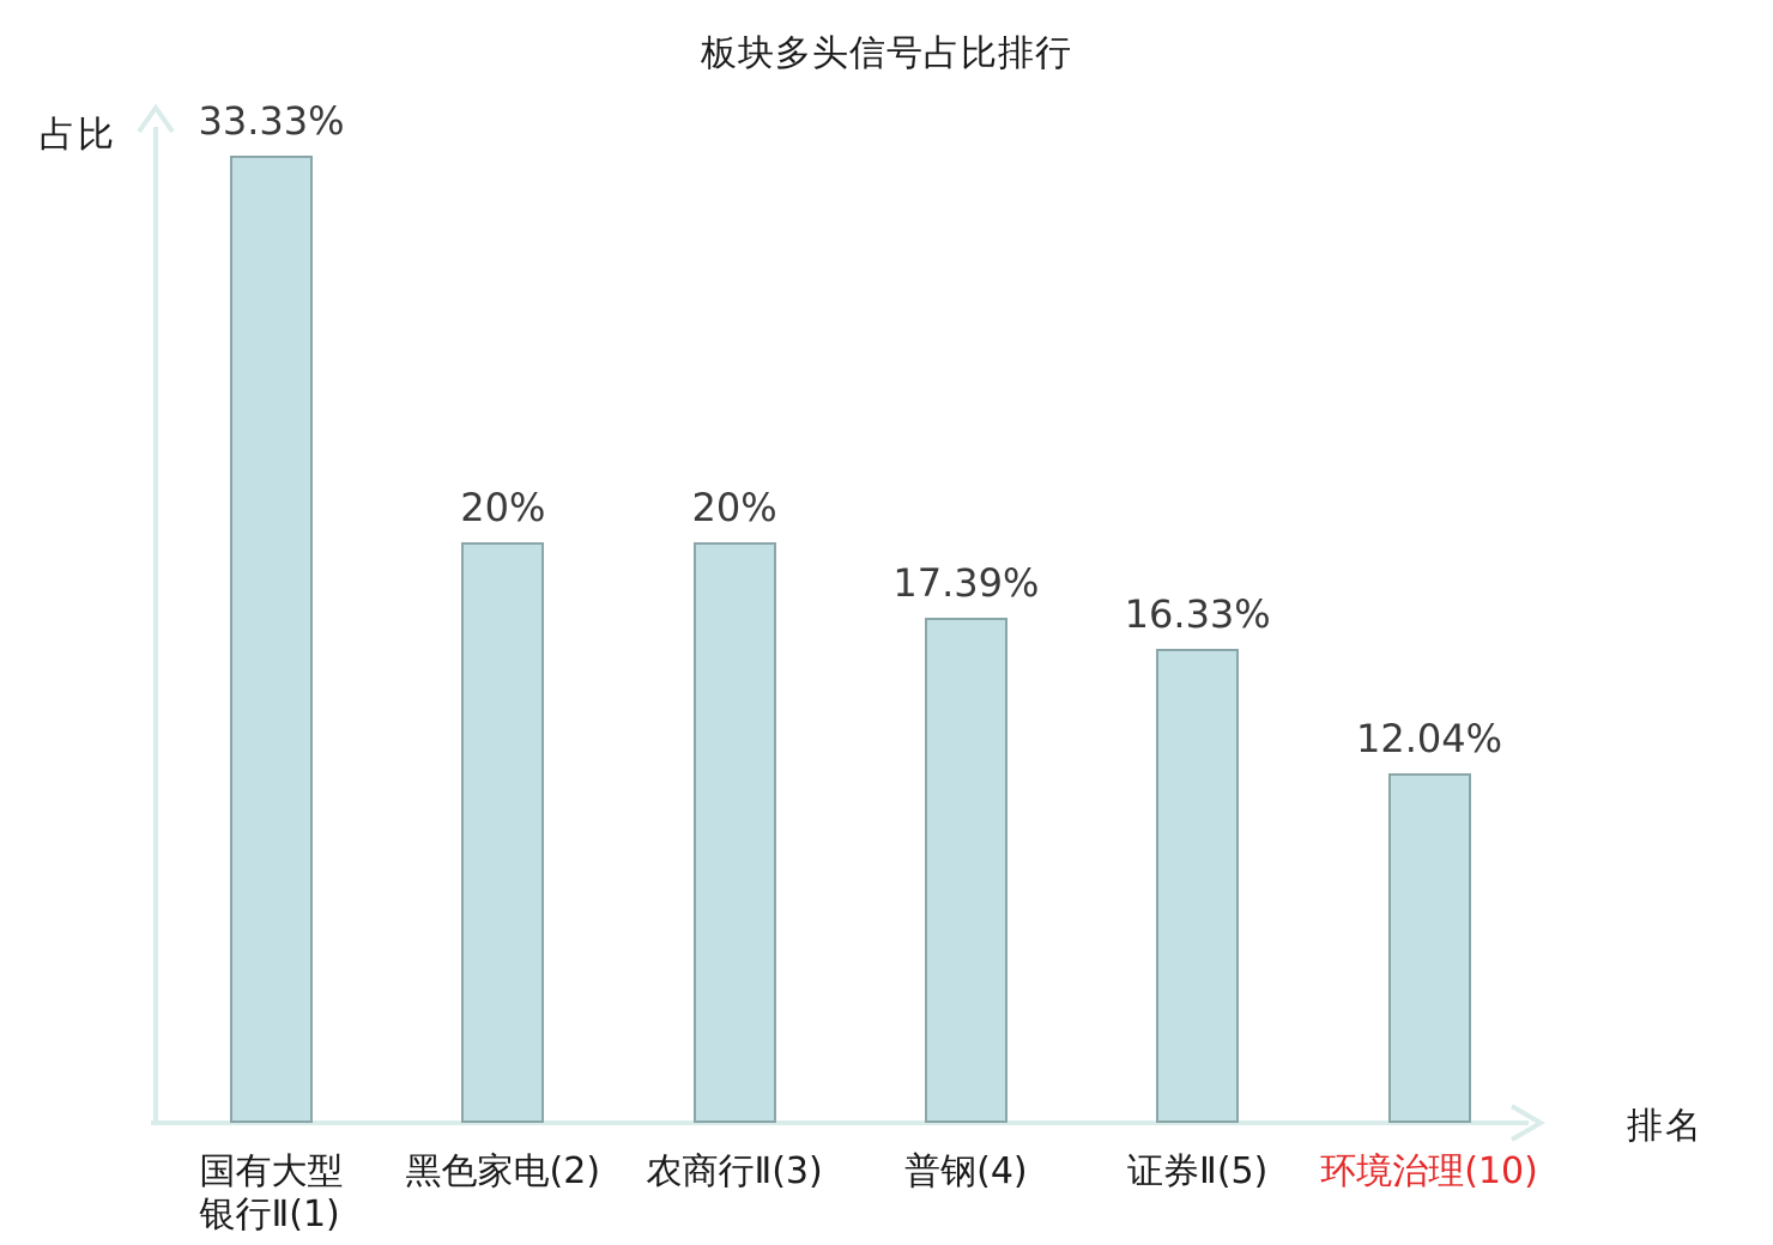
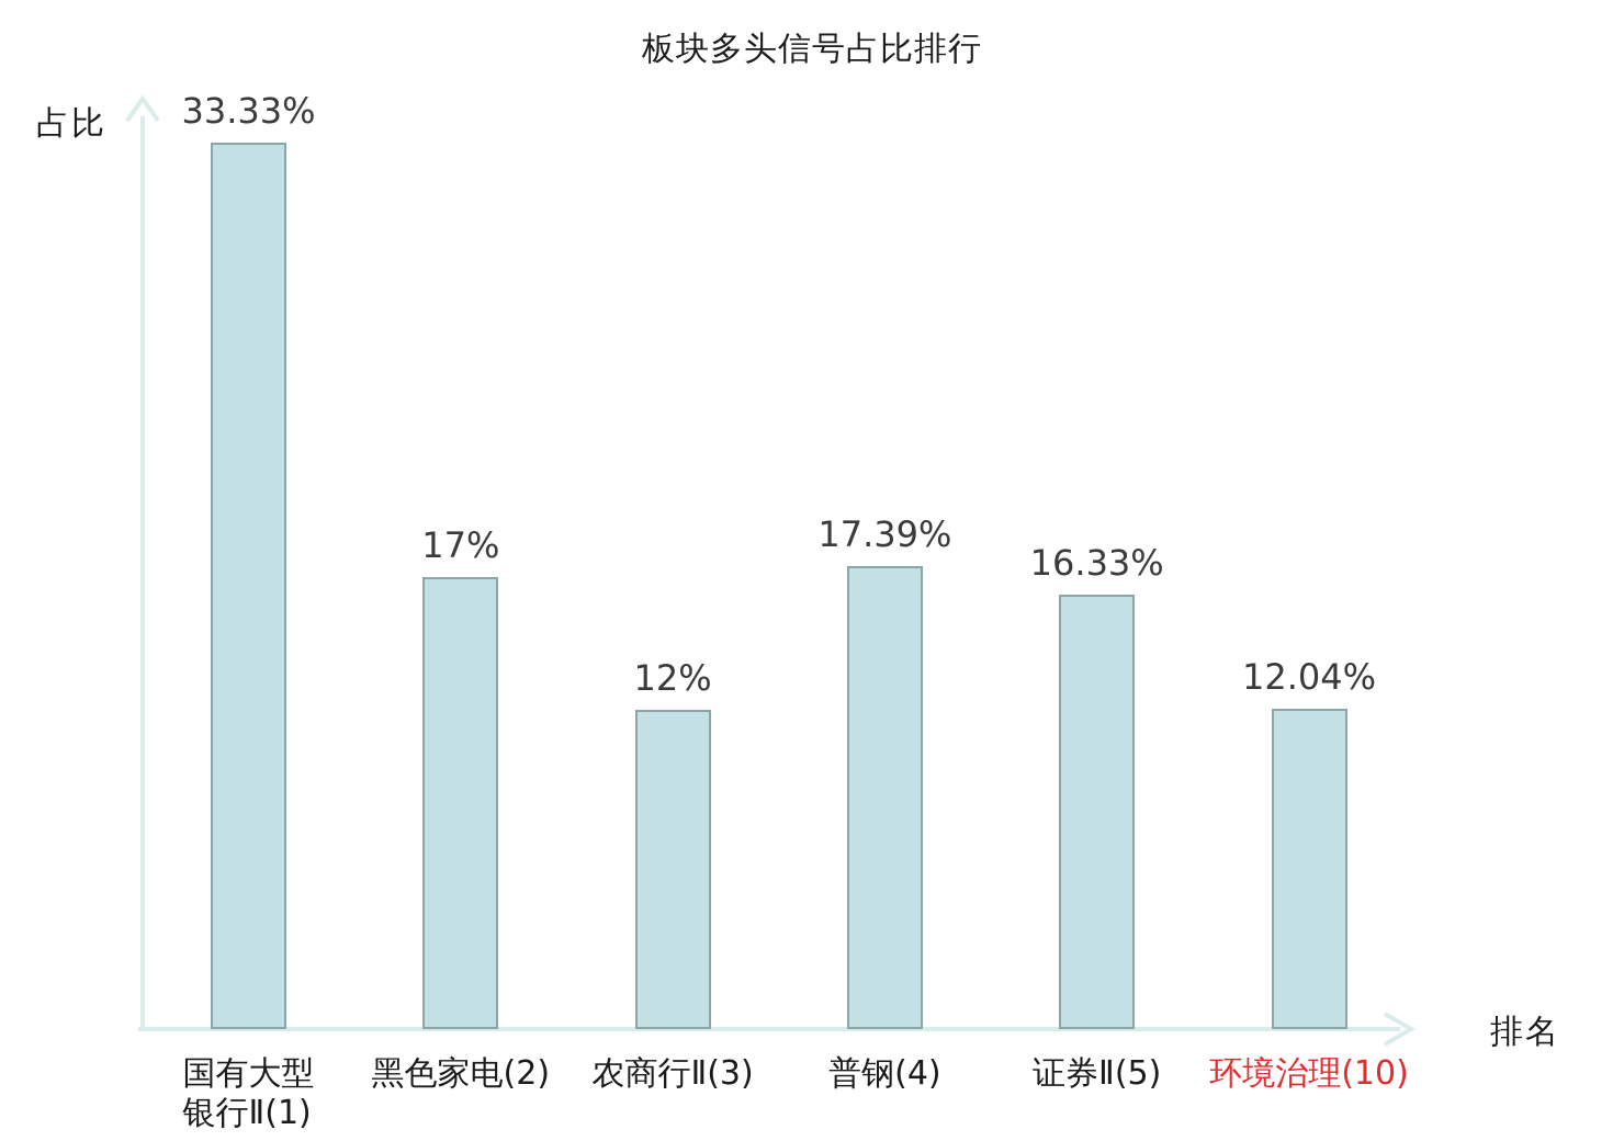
黑色家电(2): 20% -> 17%
农商行Ⅱ(3): 20% -> 12%
